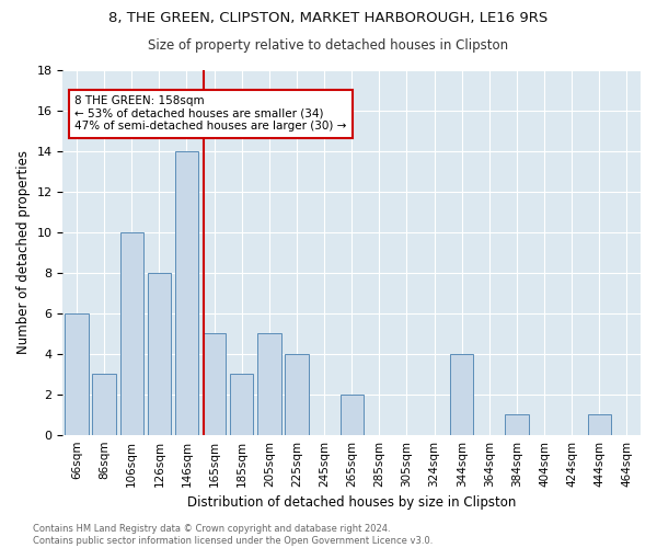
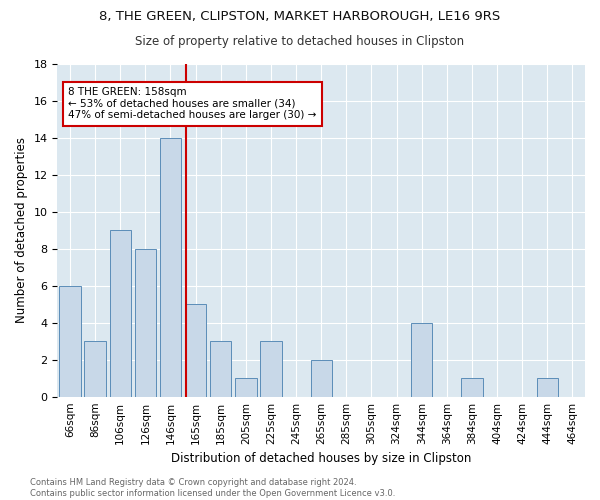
106sqm: 10 -> 9
205sqm: 5 -> 1
225sqm: 4 -> 3
